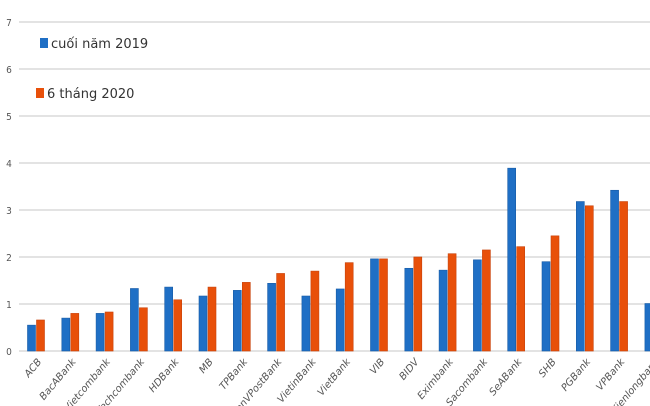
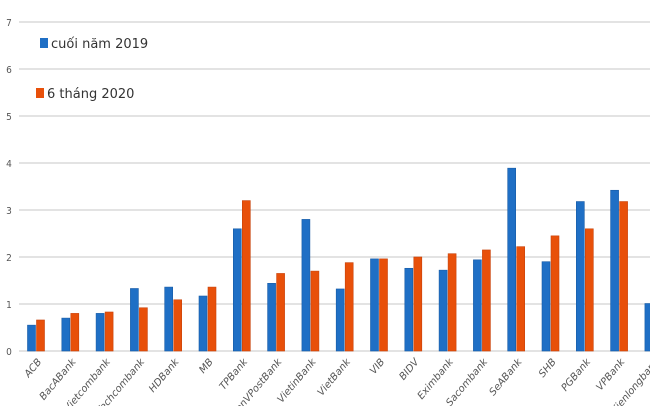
cuối năm 2019/TPBank: 1.3 -> 2.6
6 tháng 2020/TPBank: 1.5 -> 3.2
cuối năm 2019/VietinBank: 1.2 -> 2.8
6 tháng 2020/PGBank: 3.1 -> 2.6
